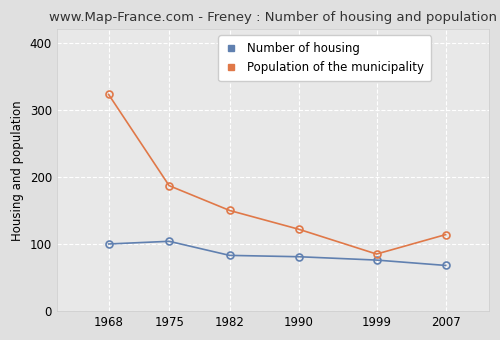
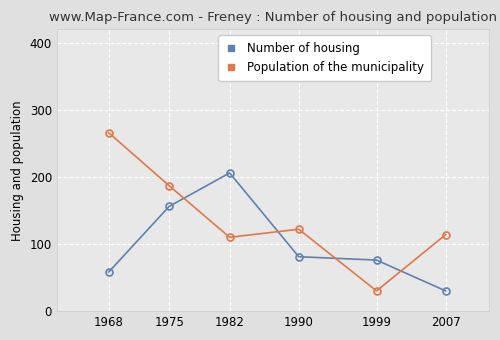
Number of housing/1968: 100 -> 58
Population of the municipality/1968: 323 -> 266
Number of housing/1975: 104 -> 156
Number of housing/1982: 83 -> 206
Population of the municipality/1982: 150 -> 110
Population of the municipality/1999: 85 -> 30
Number of housing/2007: 68 -> 30
